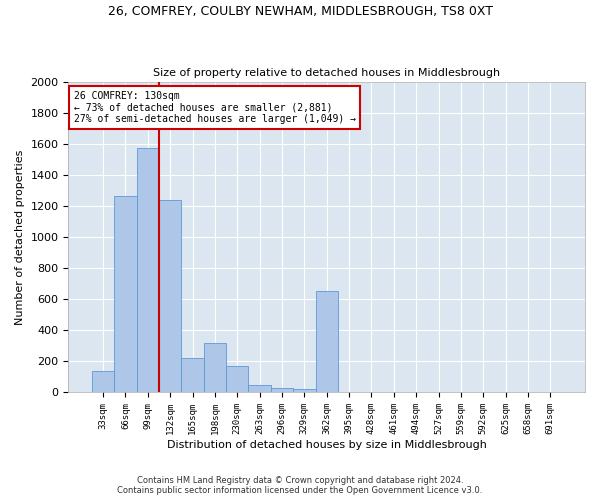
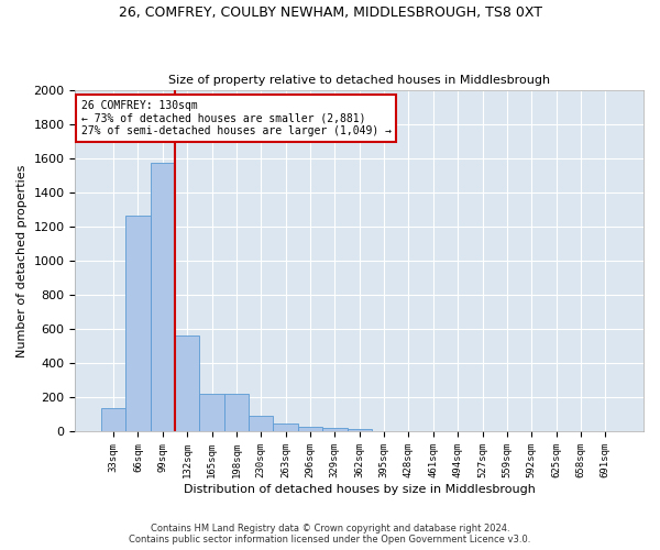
132sqm: 1240 -> 560
198sqm: 320 -> 220
230sqm: 170 -> 100
362sqm: 650 -> 20
